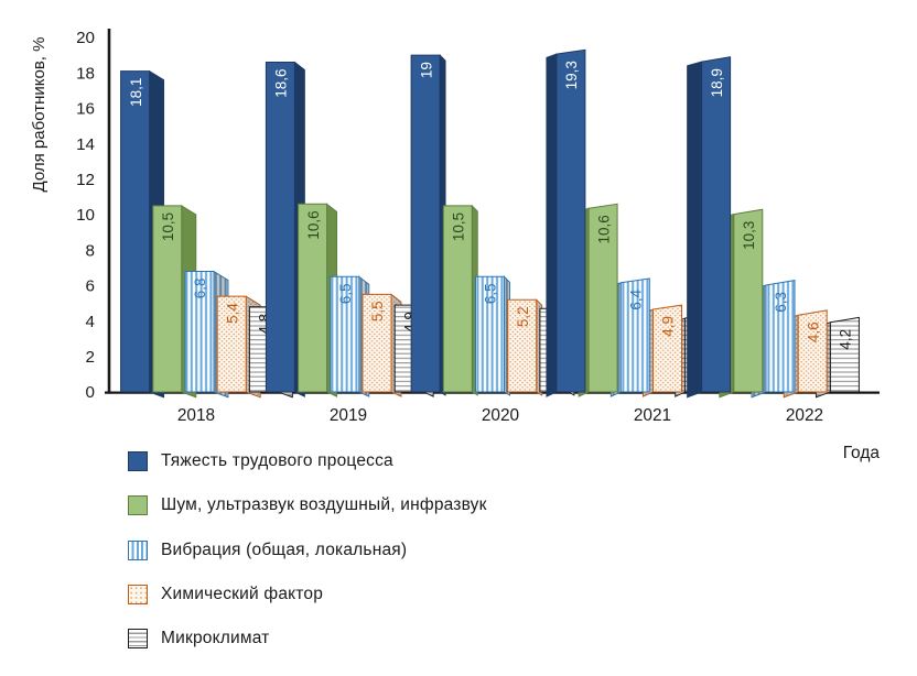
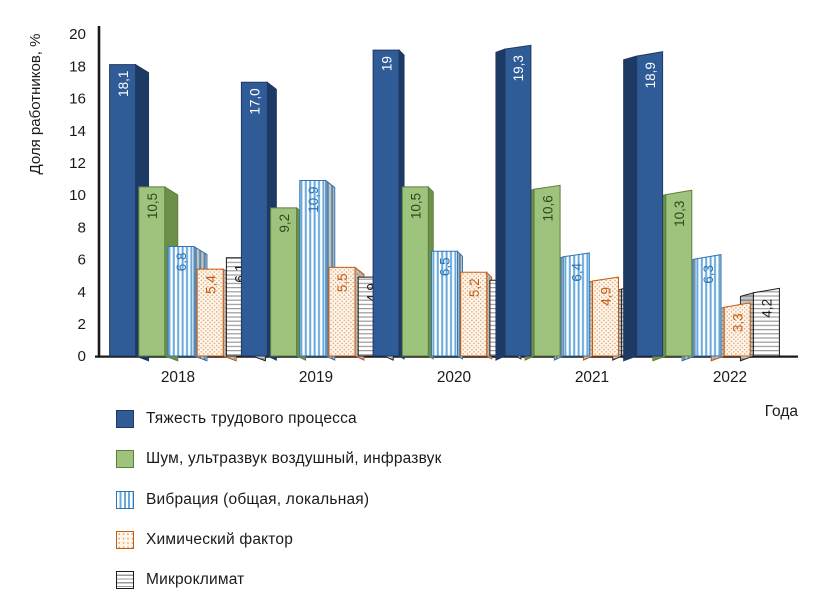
Микроклимат/2018: 4,8 -> 6,1
Тяжесть трудового процесса/2019: 18,6 -> 17,0
Шум, ультразвук воздушный, инфразвук/2019: 10,6 -> 9,2
Вибрация (общая, локальная)/2019: 6,5 -> 10,9
Химический фактор/2022: 4,6 -> 3,3
